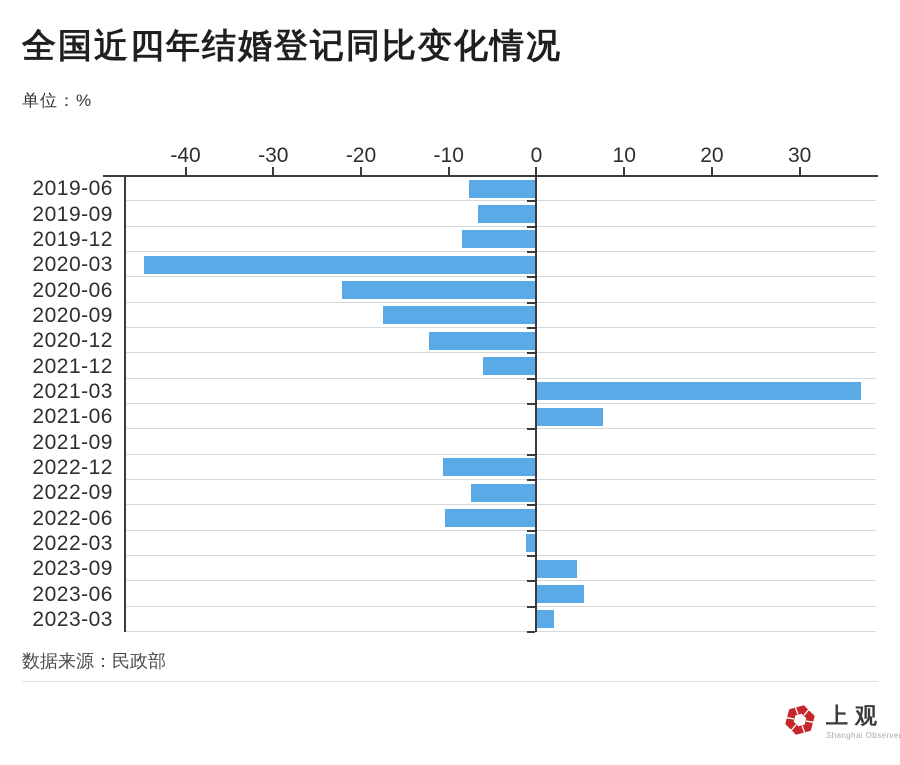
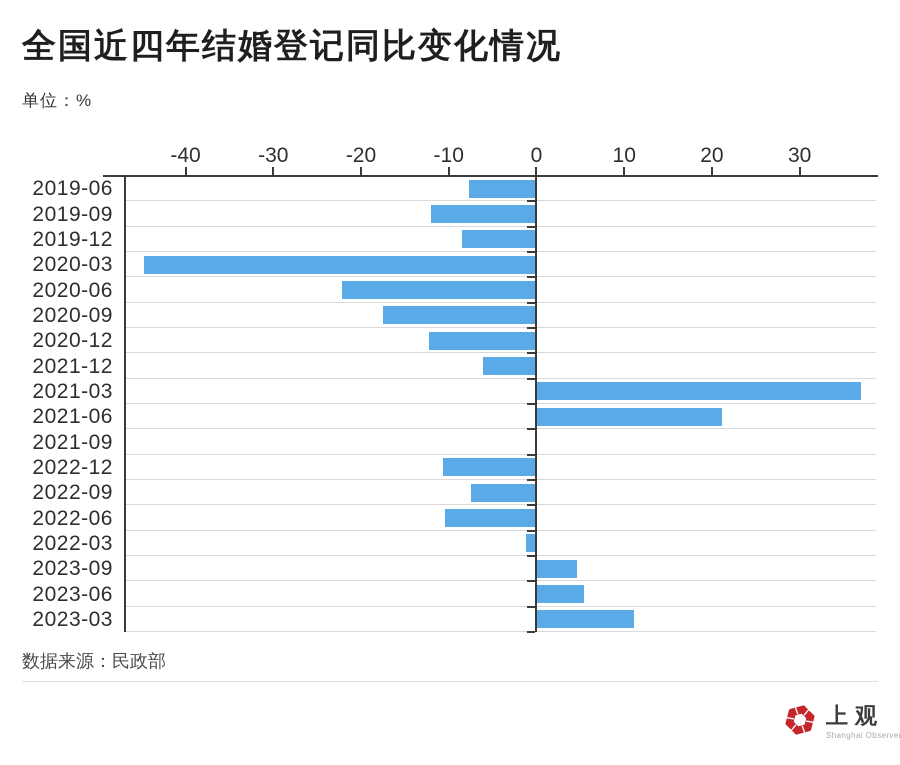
2019-09: -7 -> -12
2021-06: 8 -> 21
2023-03: 2 -> 11
